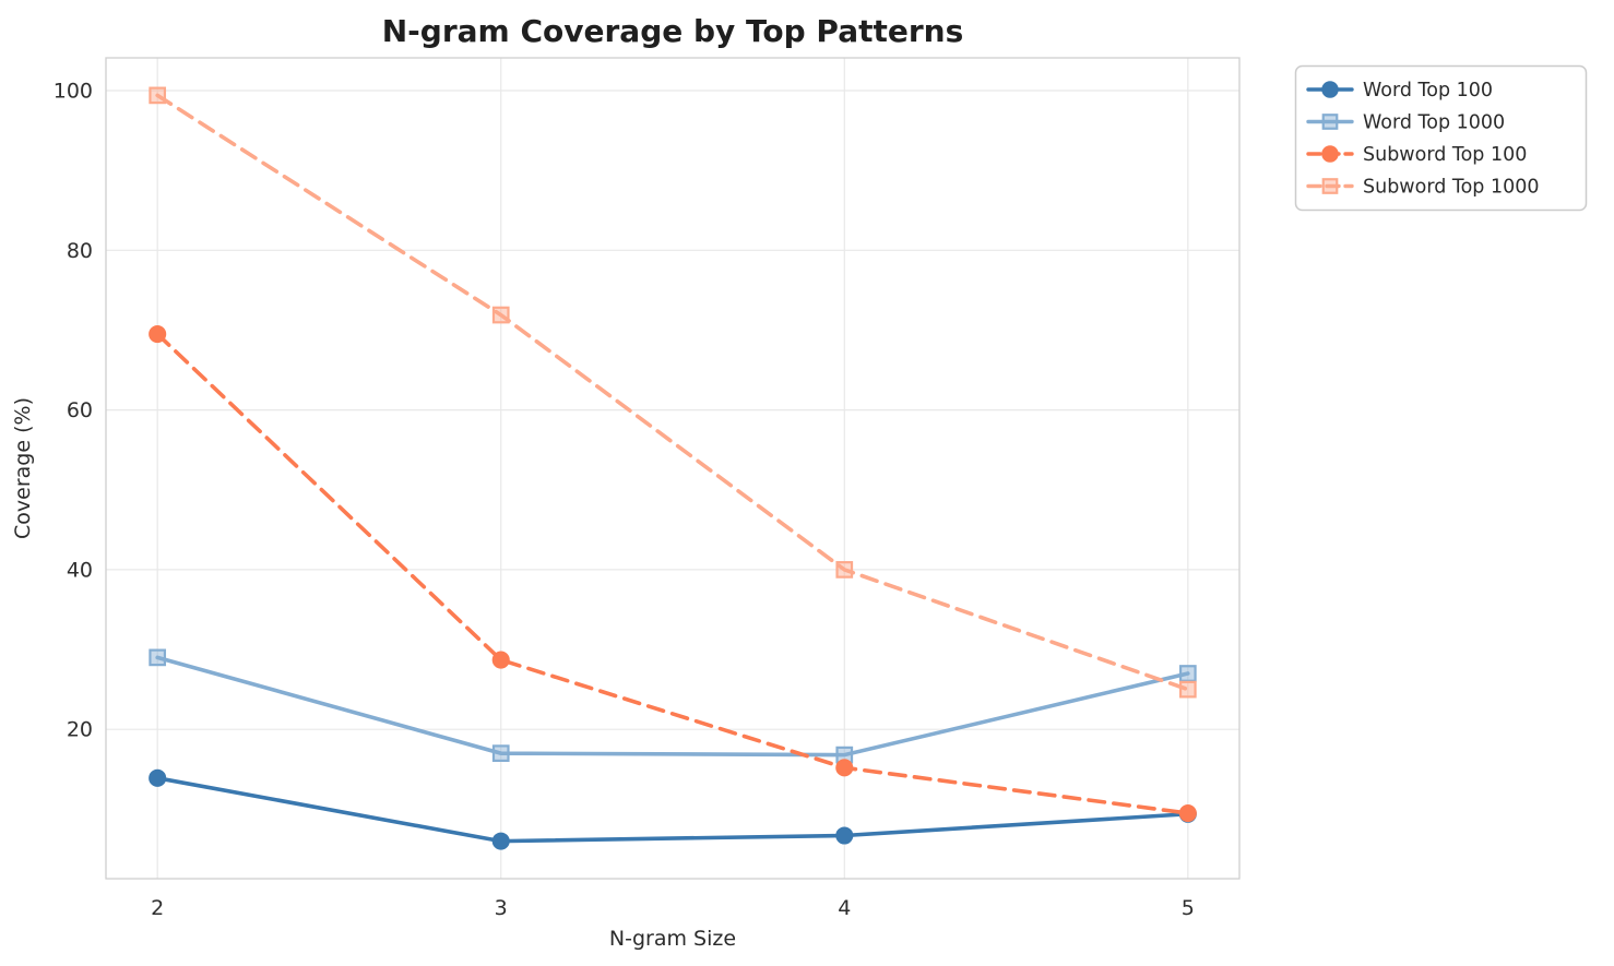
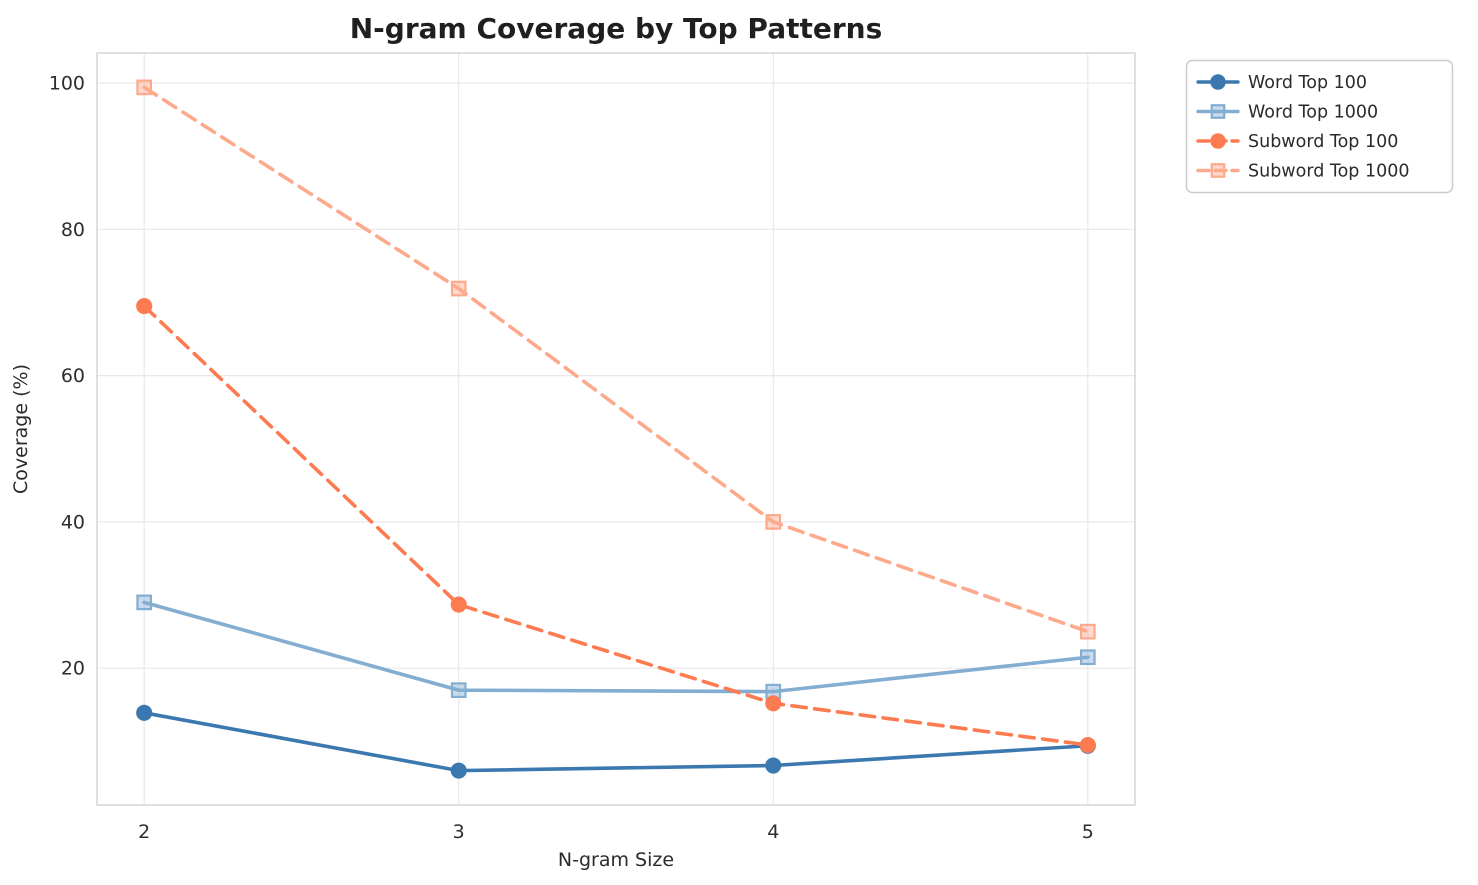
Word Top 1000/5: 27 -> 22
